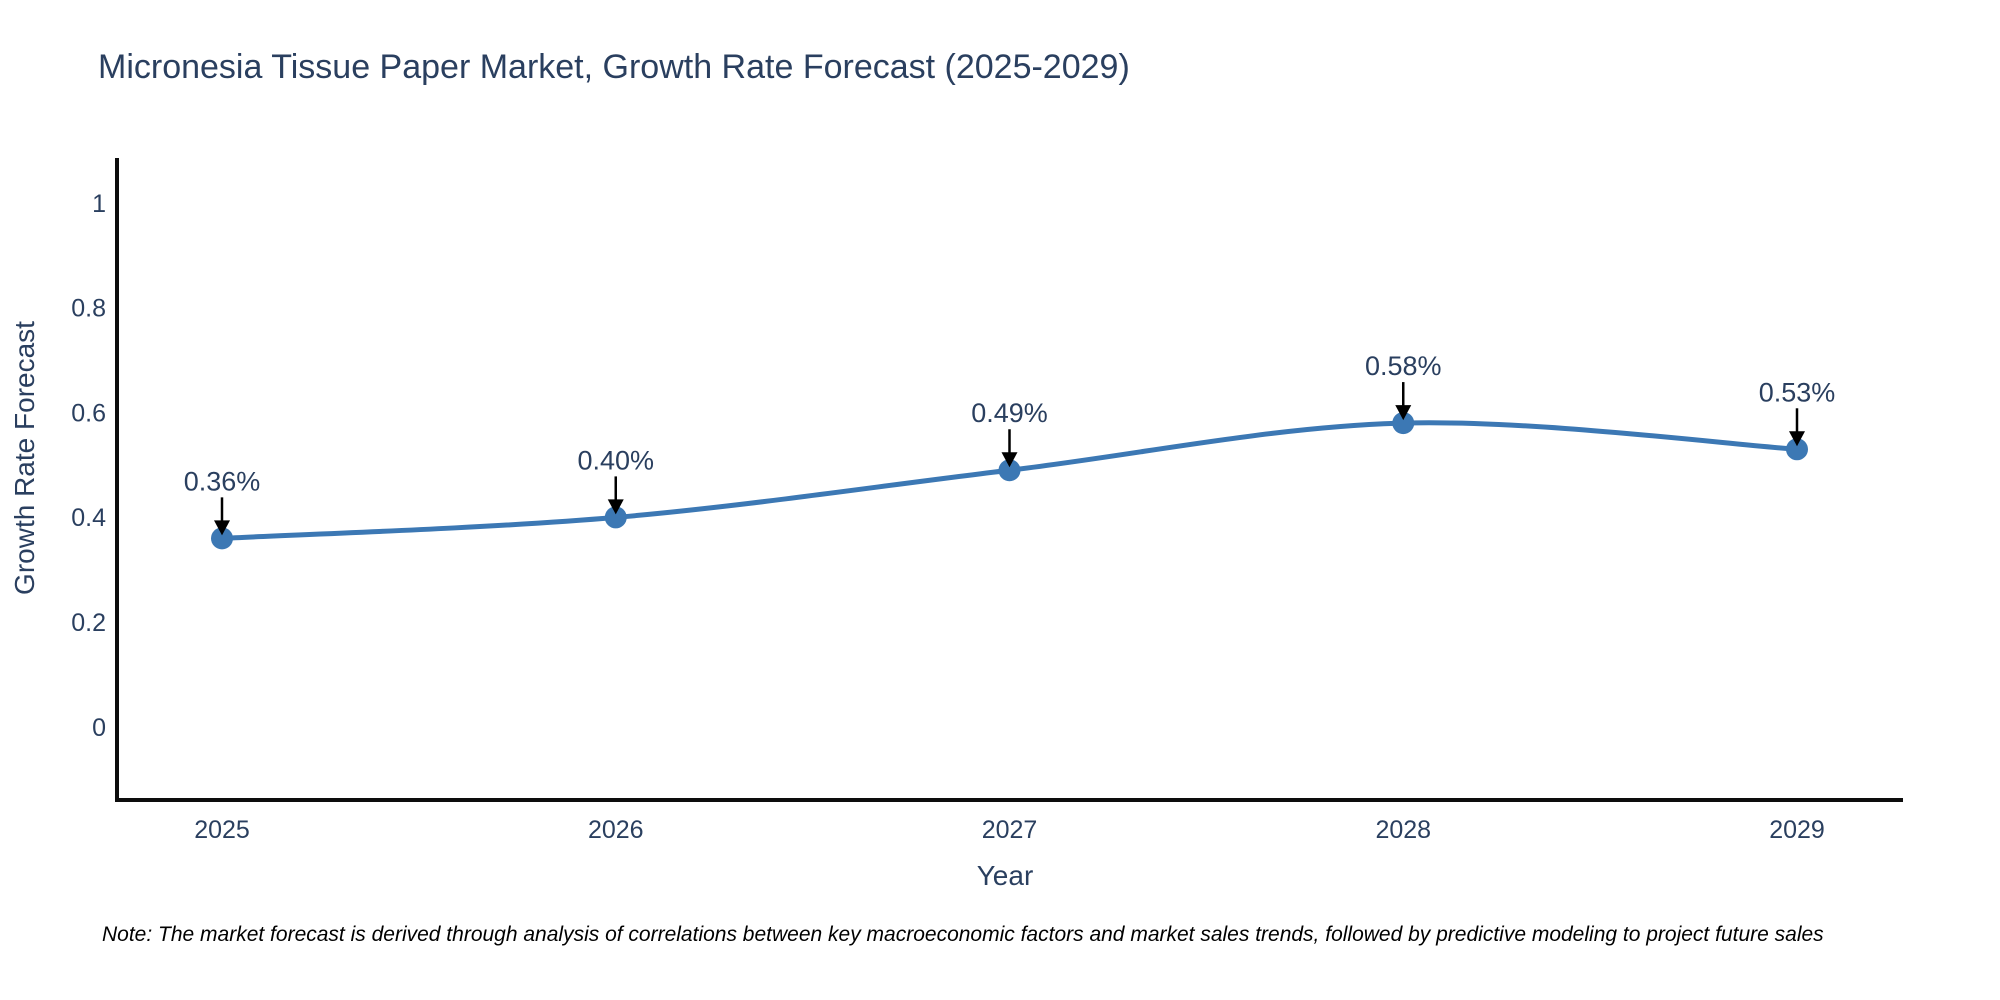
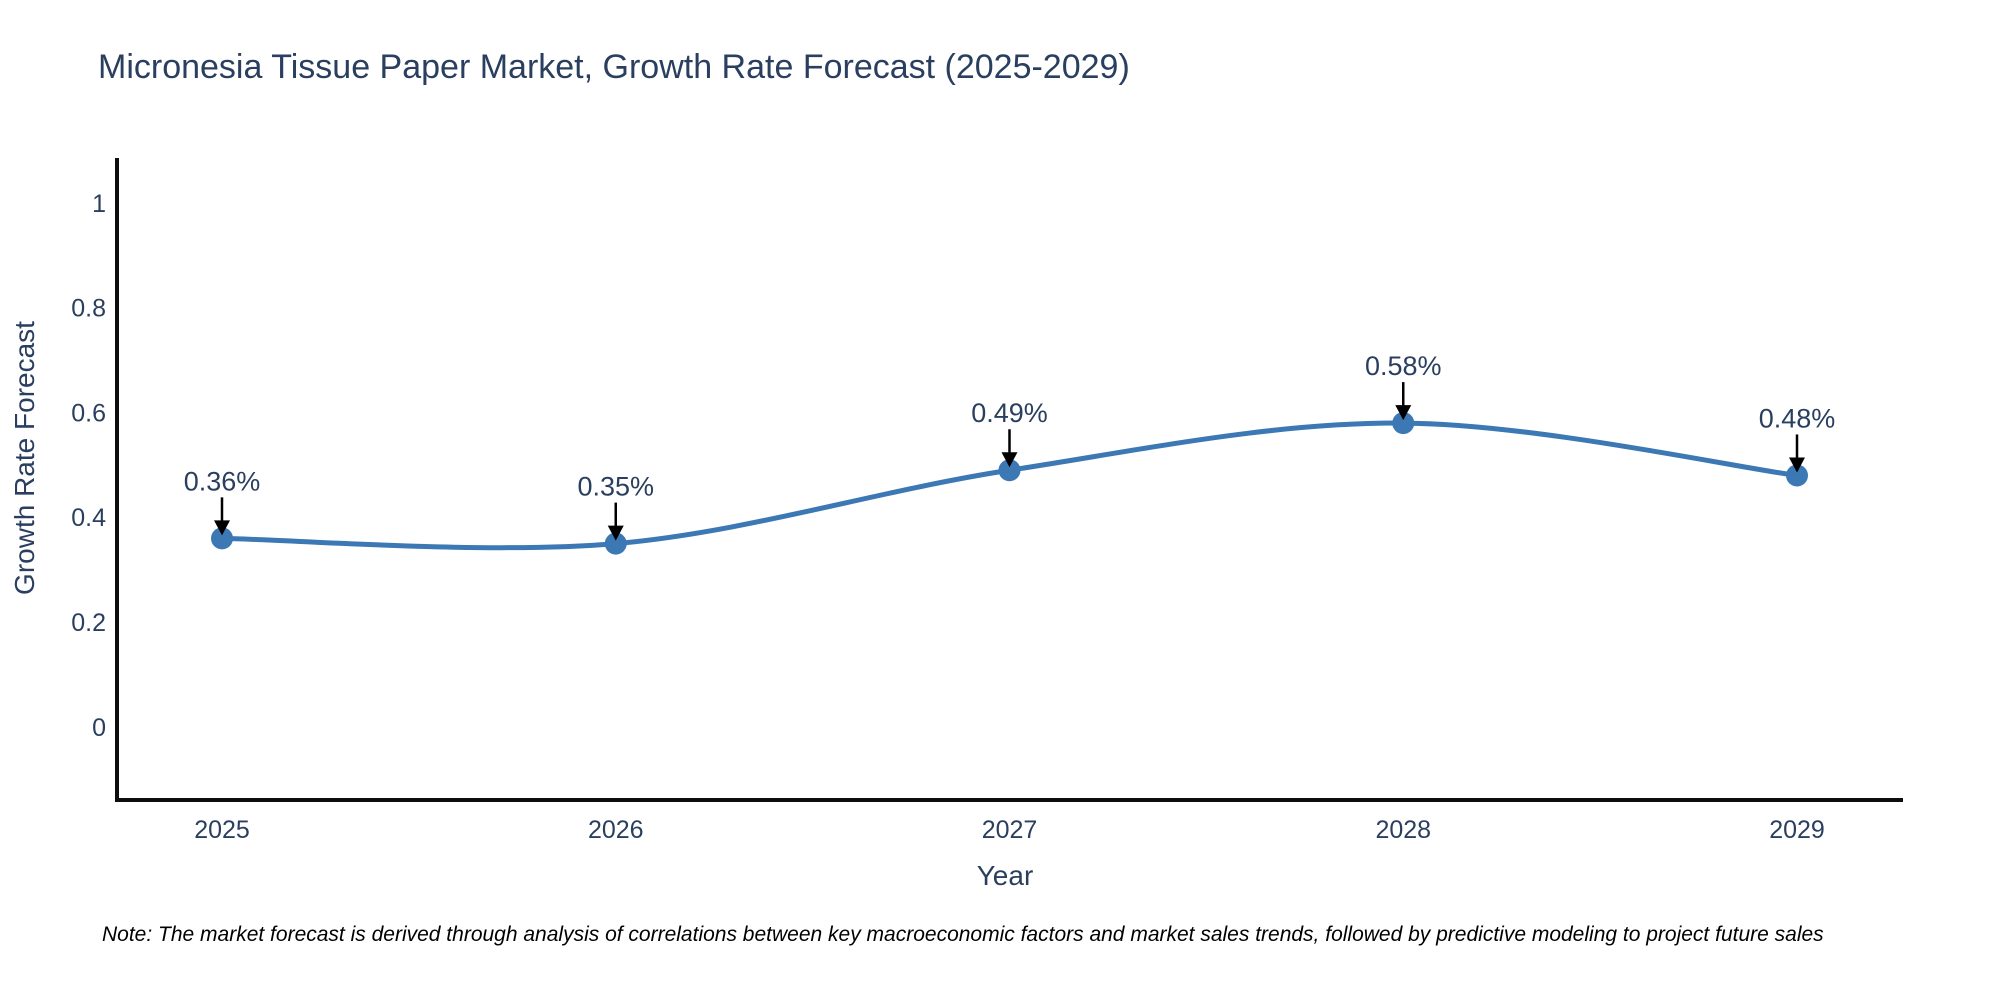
2026: 0.40% -> 0.35%
2029: 0.53% -> 0.48%
